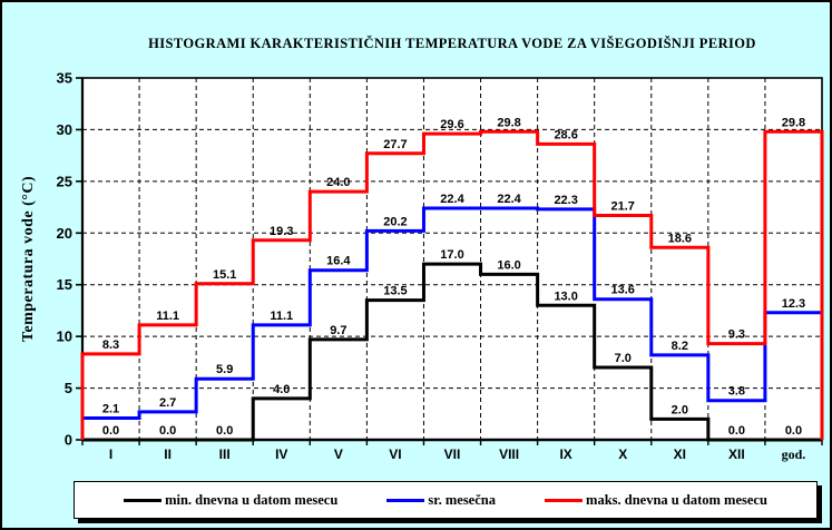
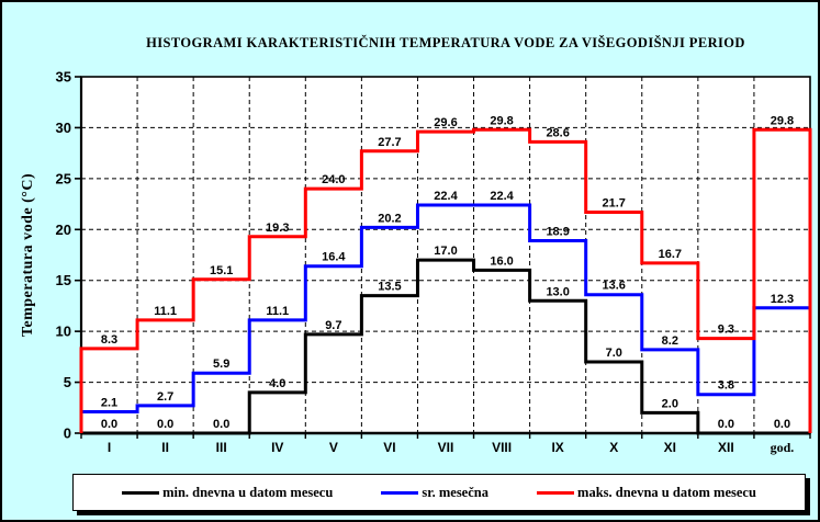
sr. mesečna/IX: 22.3 -> 18.9
maks. dnevna u datom mesecu/XI: 18.6 -> 16.7
